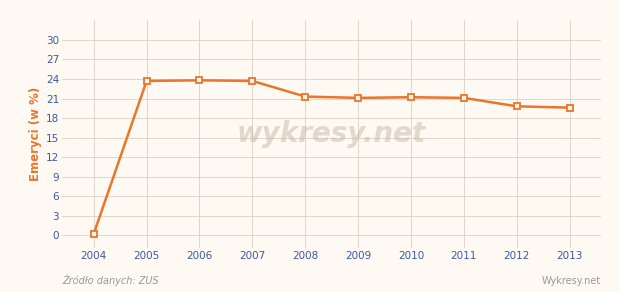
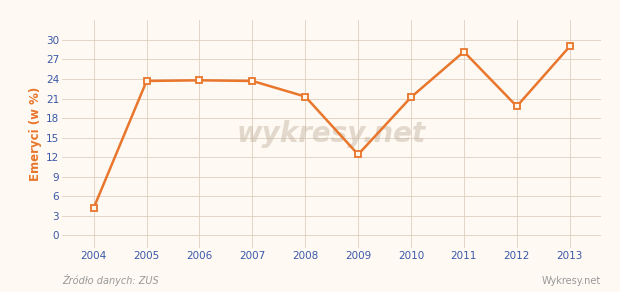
2004: 0.2 -> 4.2
2009: 21.1 -> 12.4
2011: 21.1 -> 28.2
2013: 19.6 -> 29.0
